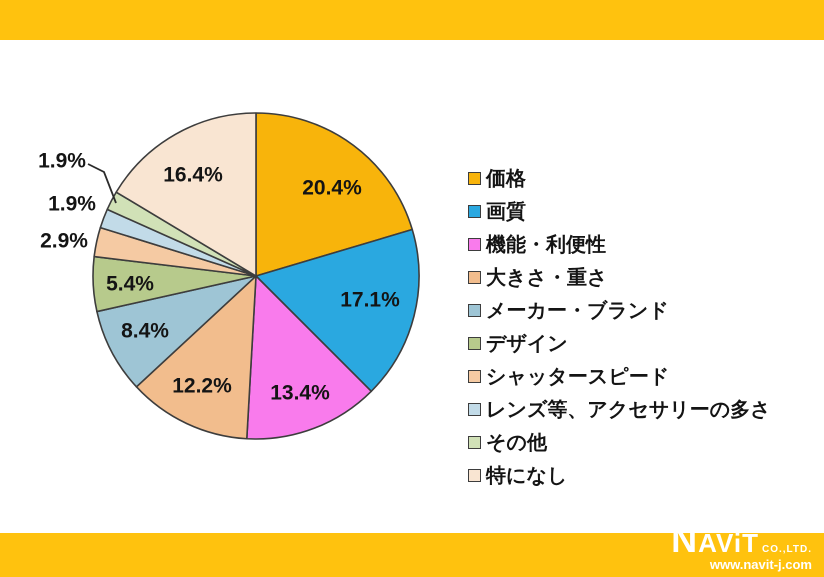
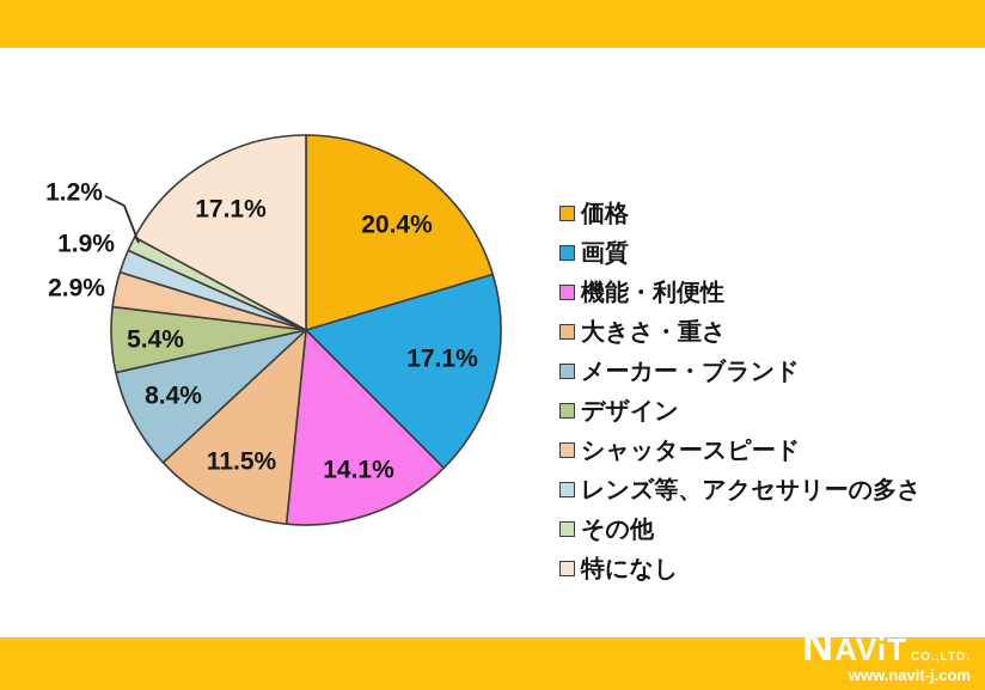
機能・利便性: 13.4% -> 14.1%
大きさ・重さ: 12.2% -> 11.5%
その他: 1.9% -> 1.2%
特になし: 16.4% -> 17.1%
